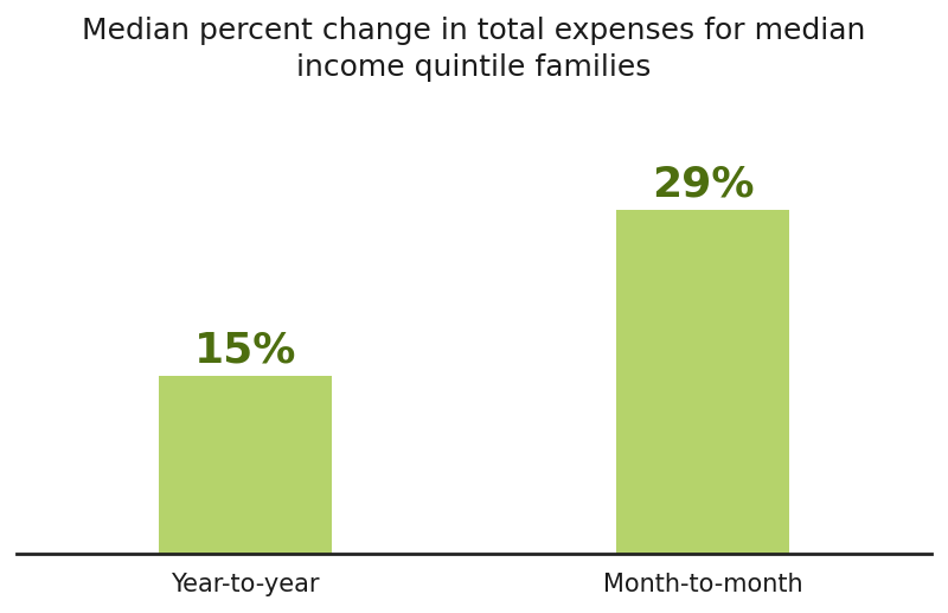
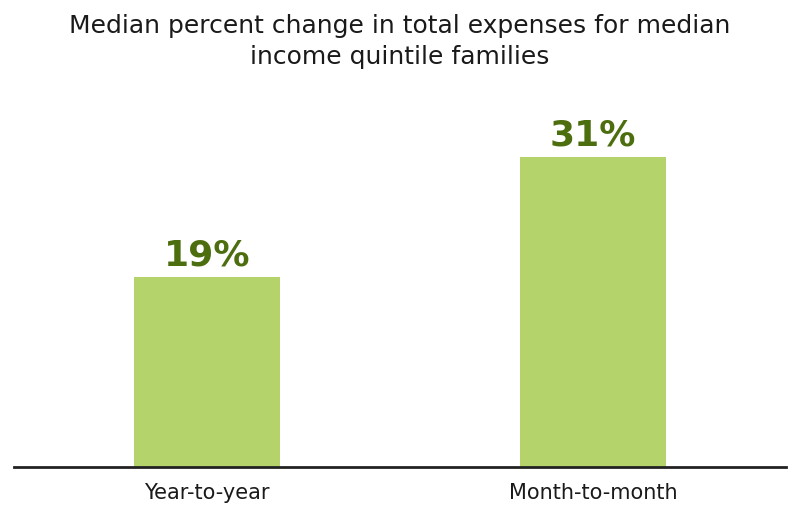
Year-to-year: 15% -> 19%
Month-to-month: 29% -> 31%
